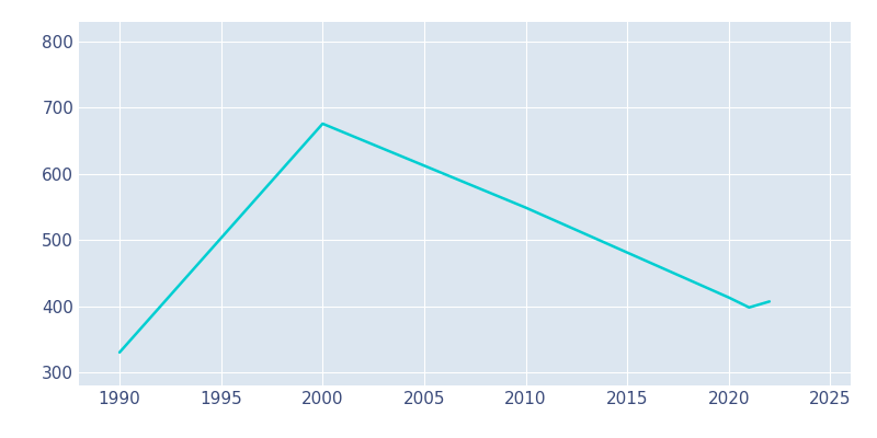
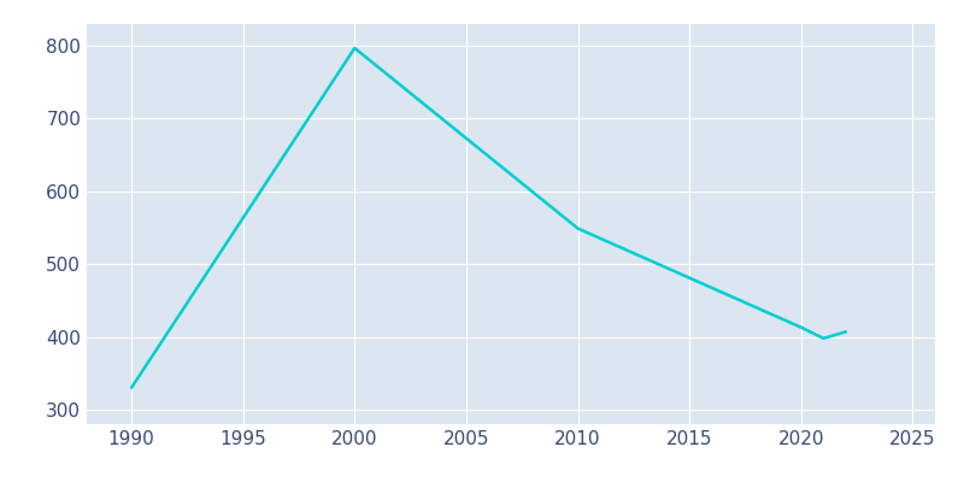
2000: 676 -> 797
